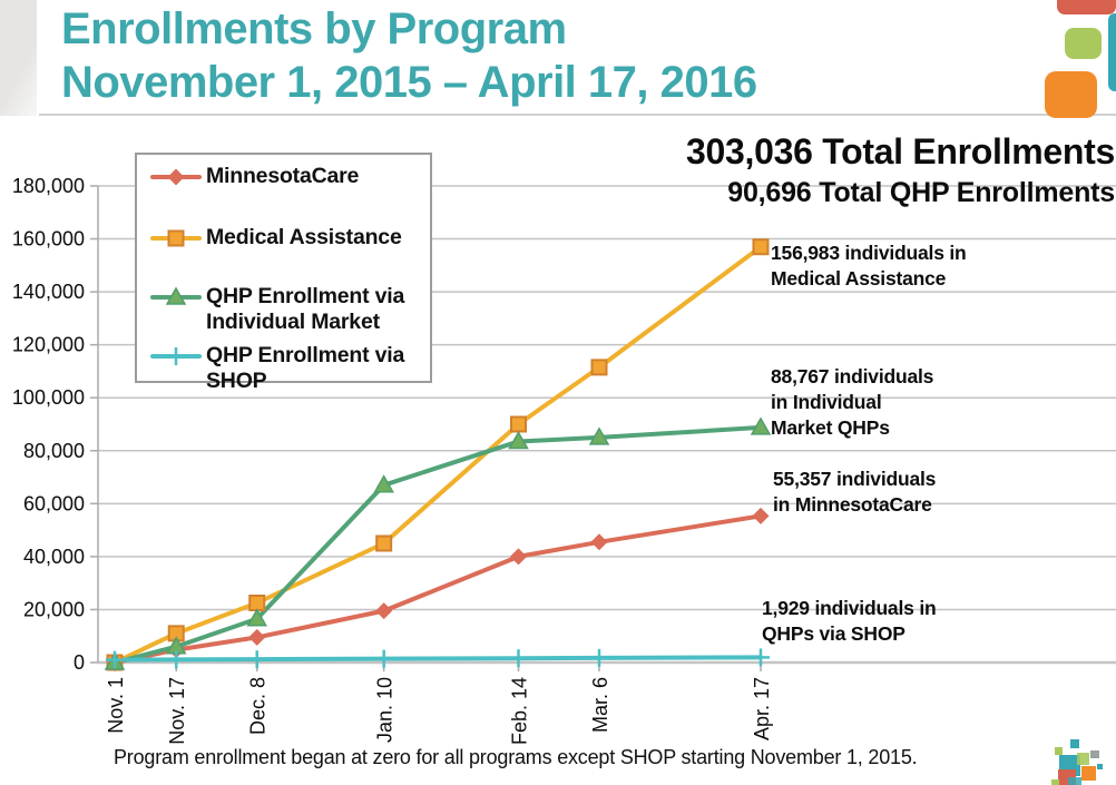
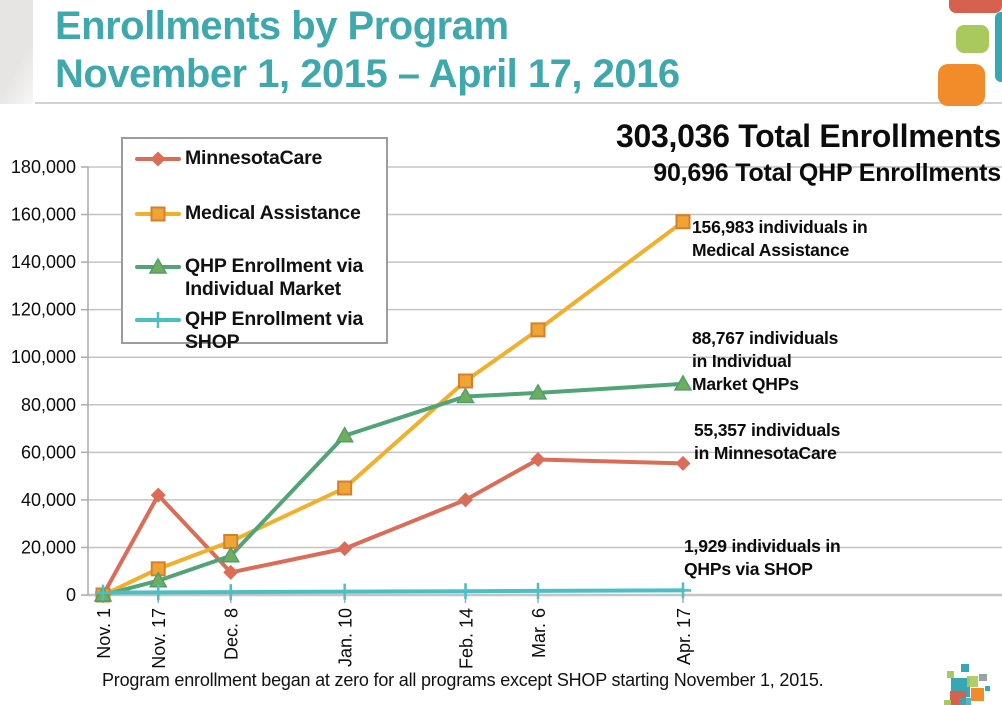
MinnesotaCare/Nov. 17: 5000 -> 42000
MinnesotaCare/Mar. 6: 46000 -> 57000
